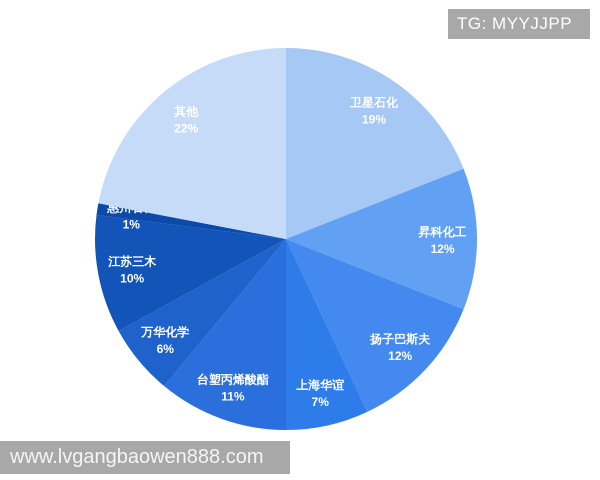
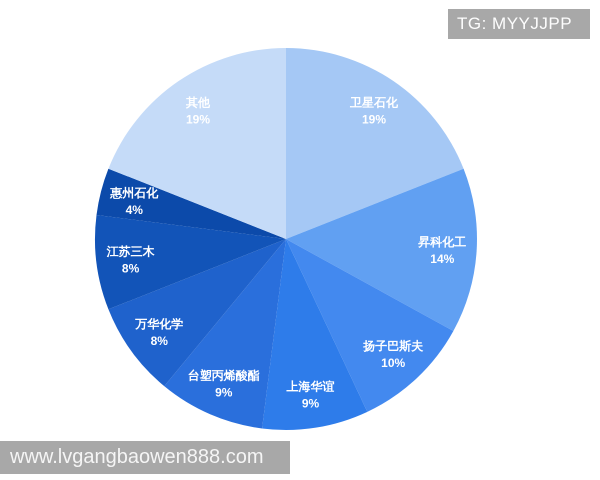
昇科化工: 12% -> 14%
扬子巴斯夫: 12% -> 10%
上海华谊: 7% -> 9%
台塑丙烯酸酯: 11% -> 9%
万华化学: 6% -> 8%
江苏三木: 10% -> 8%
惠州石化: 1% -> 4%
其他: 22% -> 19%
